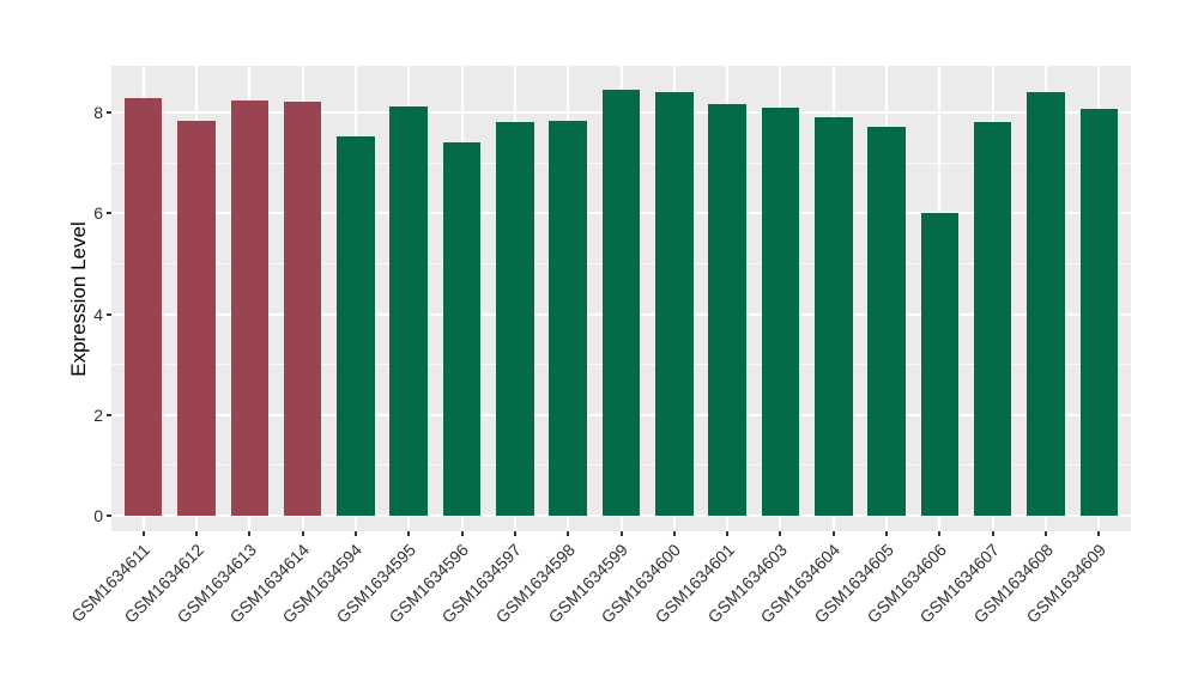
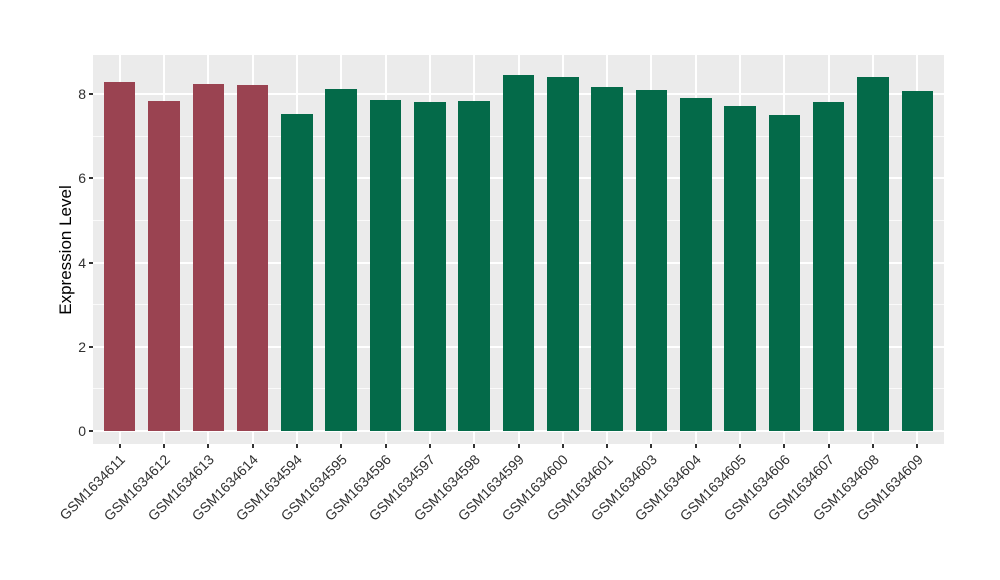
GSM1634596: 7.4 -> 7.8
GSM1634606: 6.0 -> 7.5
